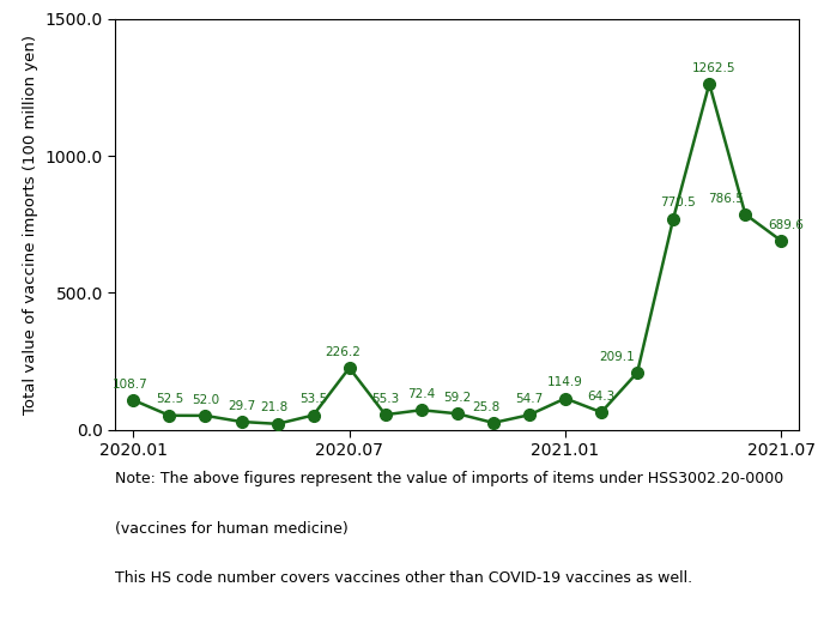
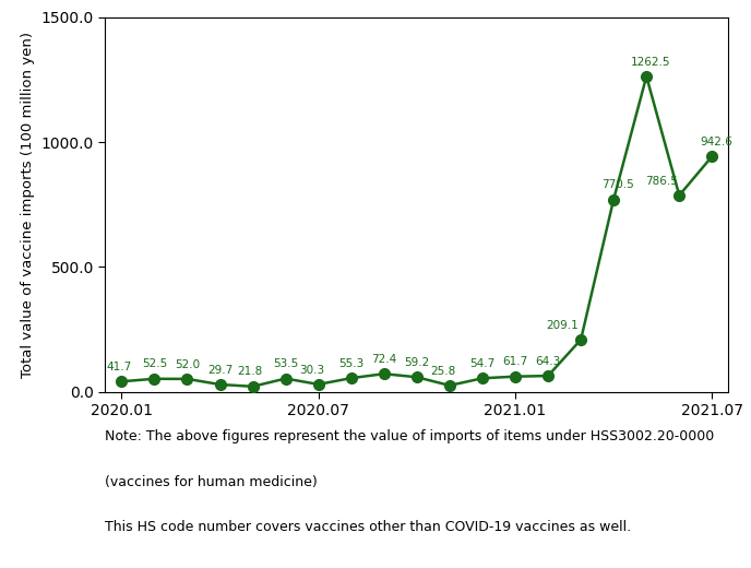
2020.01: 108.7 -> 41.7
2020.07: 226.2 -> 30.3
2021.01: 114.9 -> 61.7
2021.07: 689.6 -> 942.6
